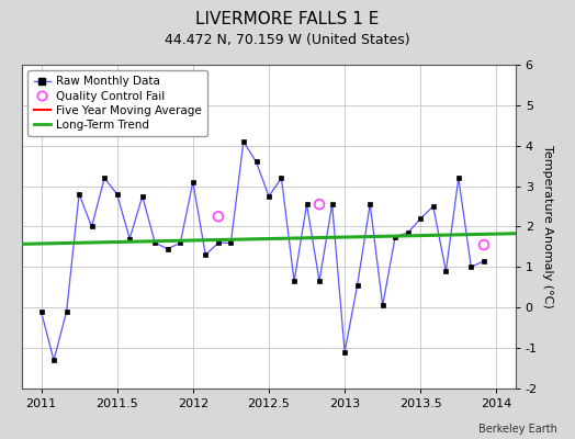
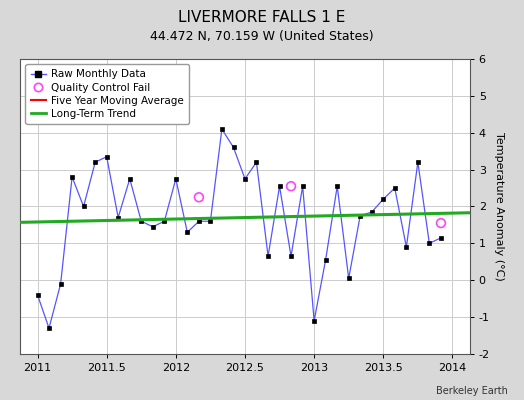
Raw Monthly Data/2011: -0.10 -> -0.40
Raw Monthly Data/2011.5: 2.80 -> 3.35
Raw Monthly Data/2012: 3.10 -> 2.75
